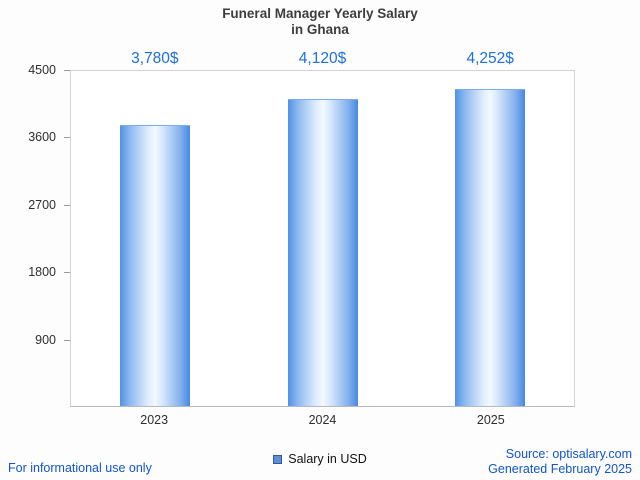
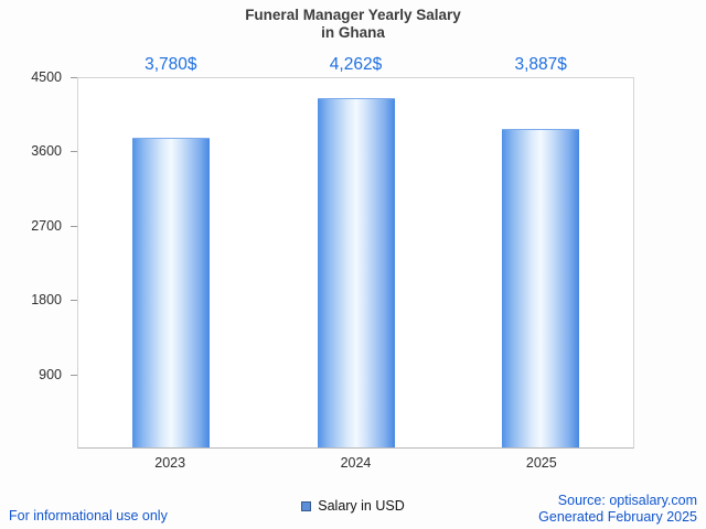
2024: 4,120 -> 4,262
2025: 4,252 -> 3,887
